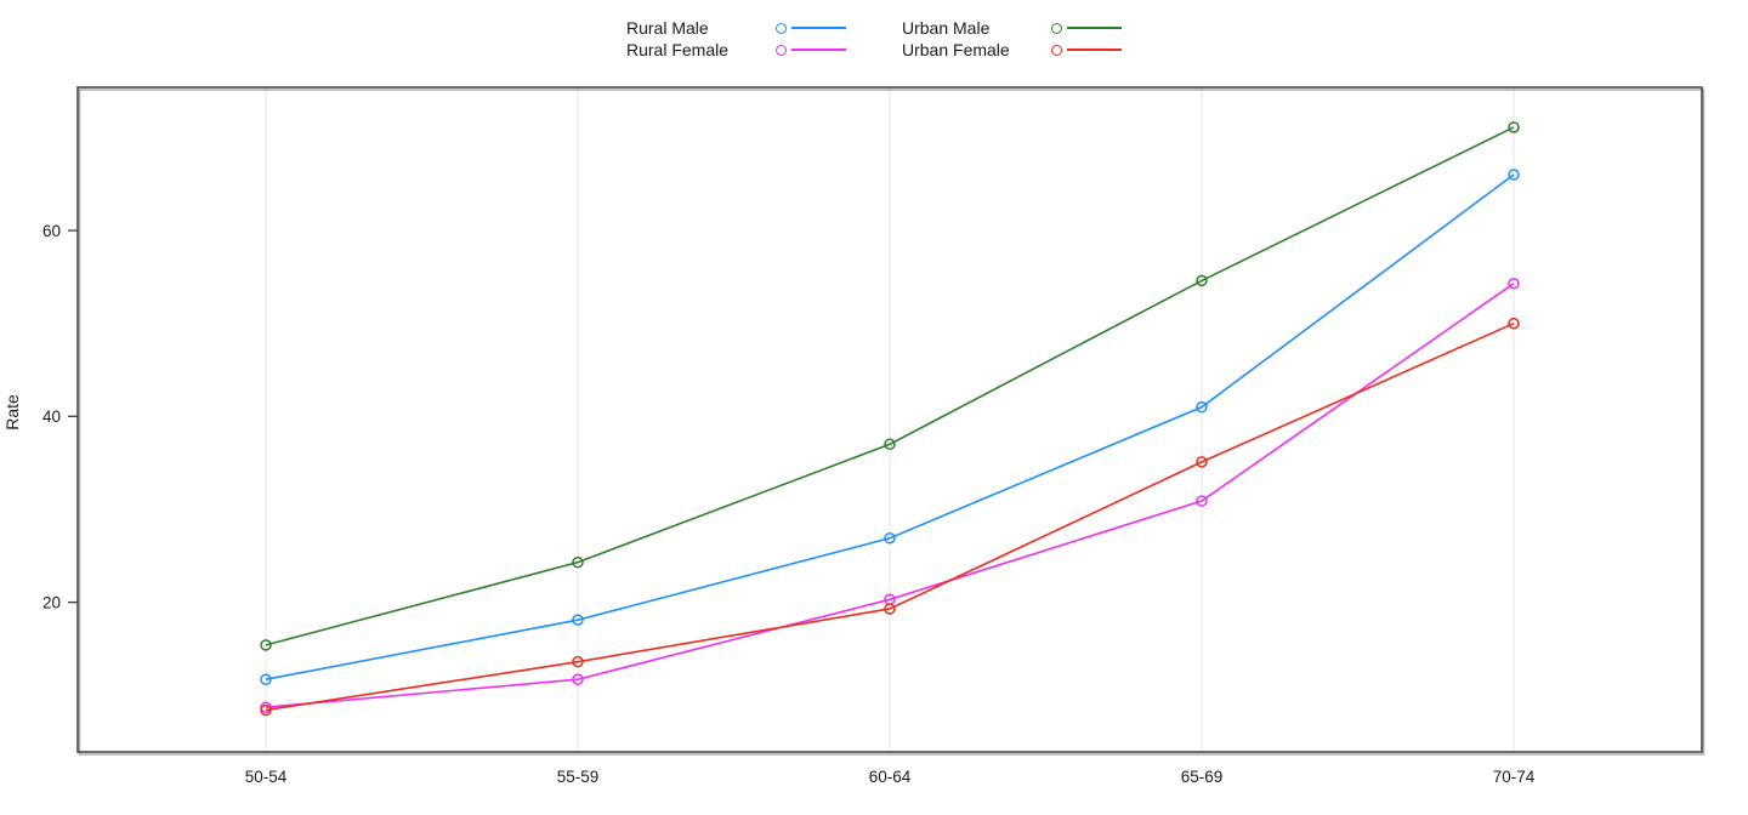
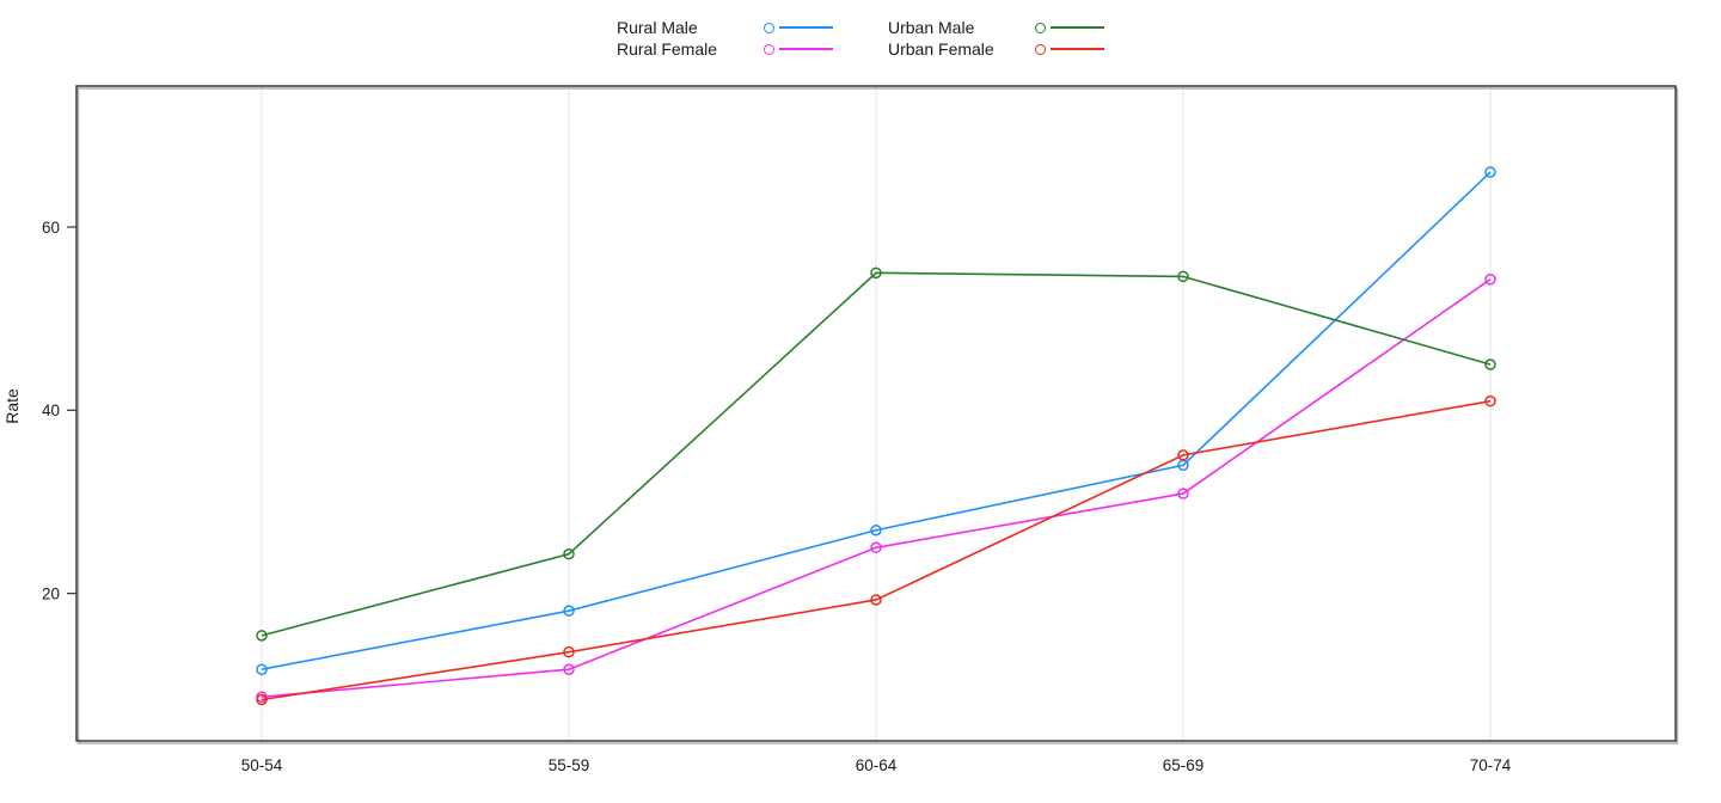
Rural Female/60-64: 20 -> 25
Urban Male/60-64: 37 -> 55
Rural Male/65-69: 41 -> 34
Urban Male/70-74: 71 -> 45
Urban Female/70-74: 50 -> 41
